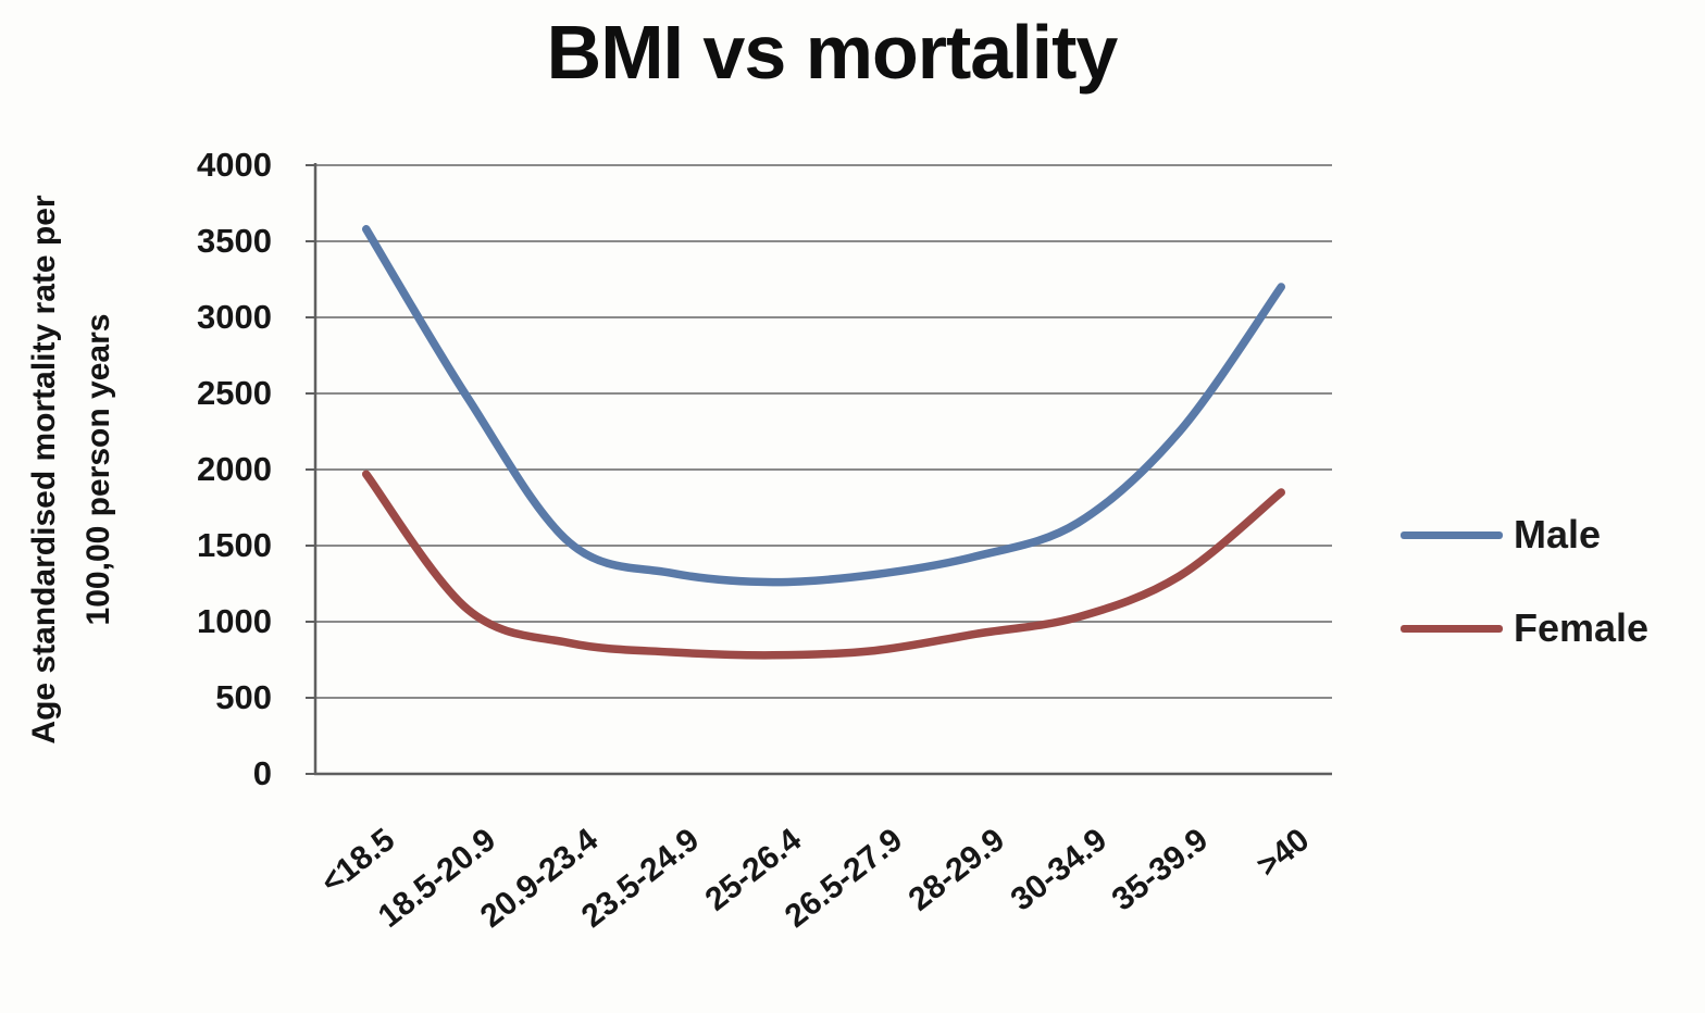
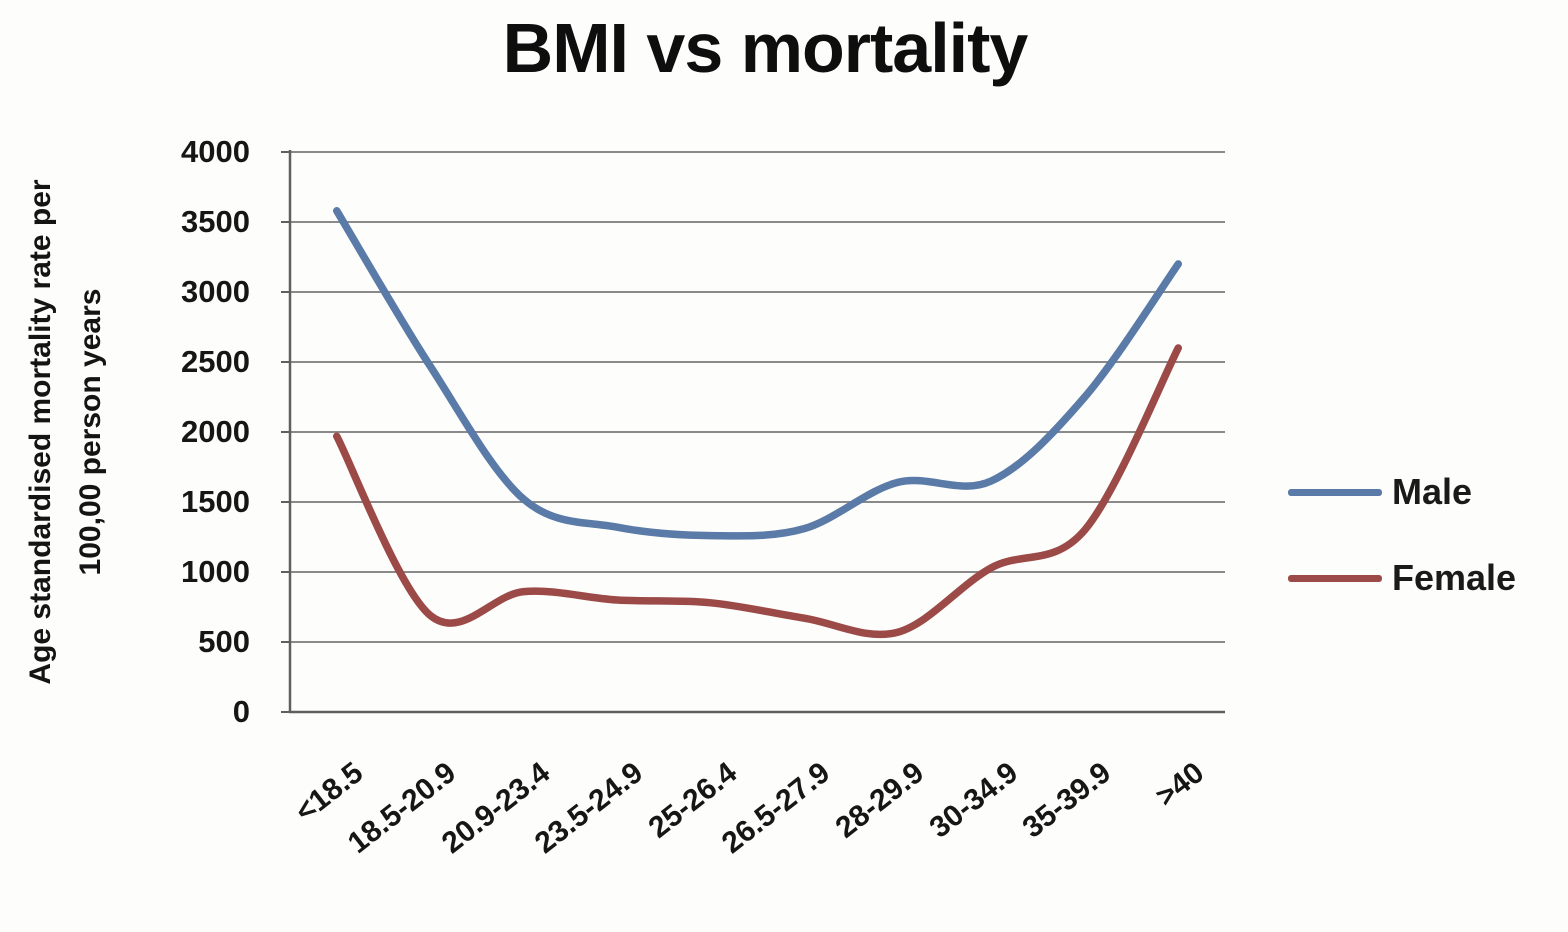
Female/18.5-20.9: 1080 -> 690
Female/26.5-27.9: 810 -> 670
Male/28-29.9: 1430 -> 1640
Female/28-29.9: 920 -> 570
Female/>40: 1850 -> 2600
